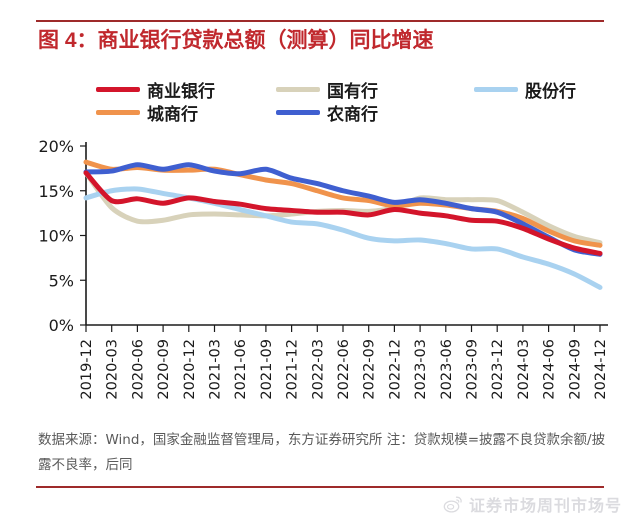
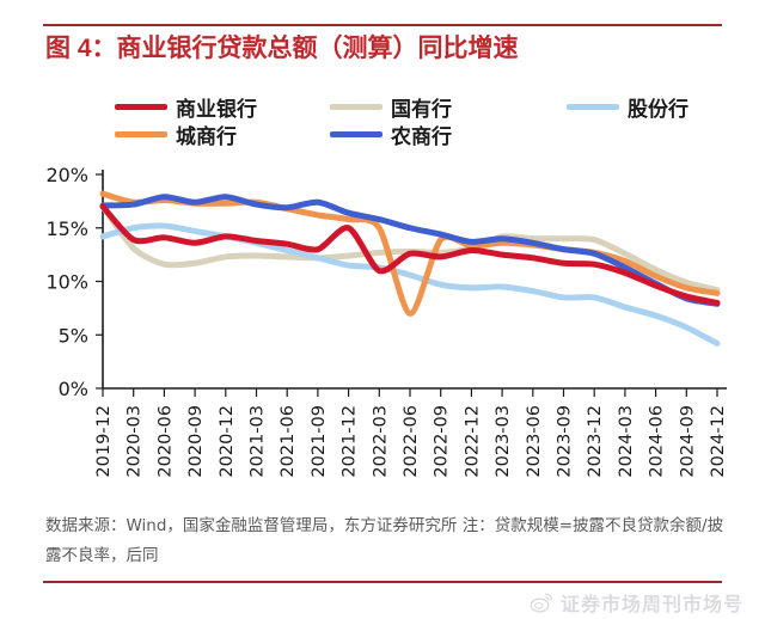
商业银行/2021-12: 13% -> 15%
商业银行/2022-03: 13% -> 11%
城商行/2022-06: 14% -> 7%
